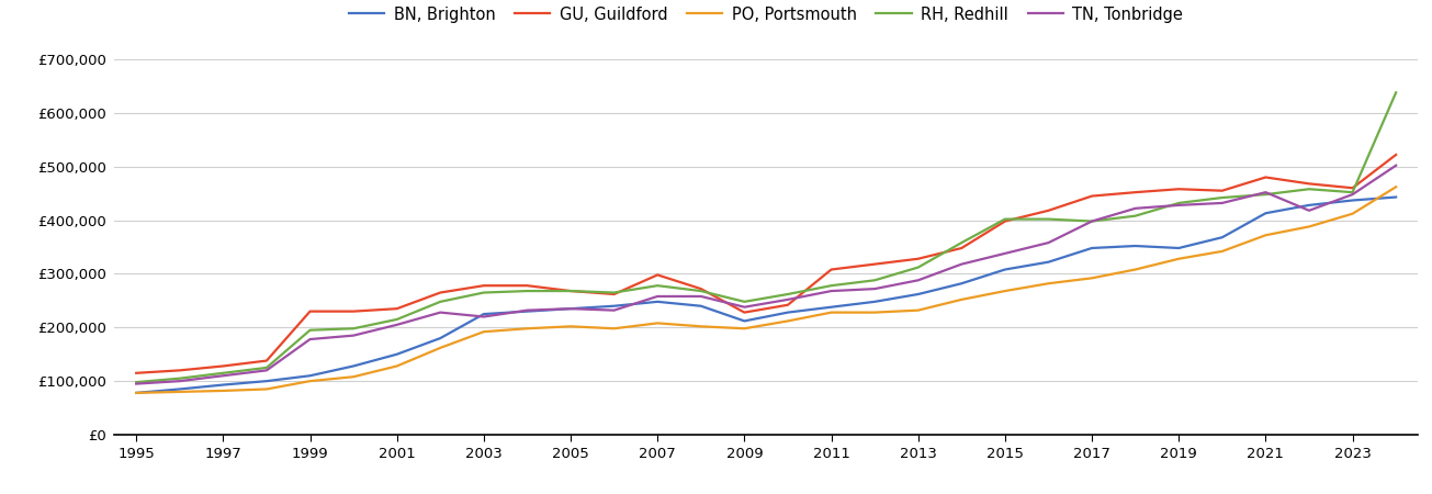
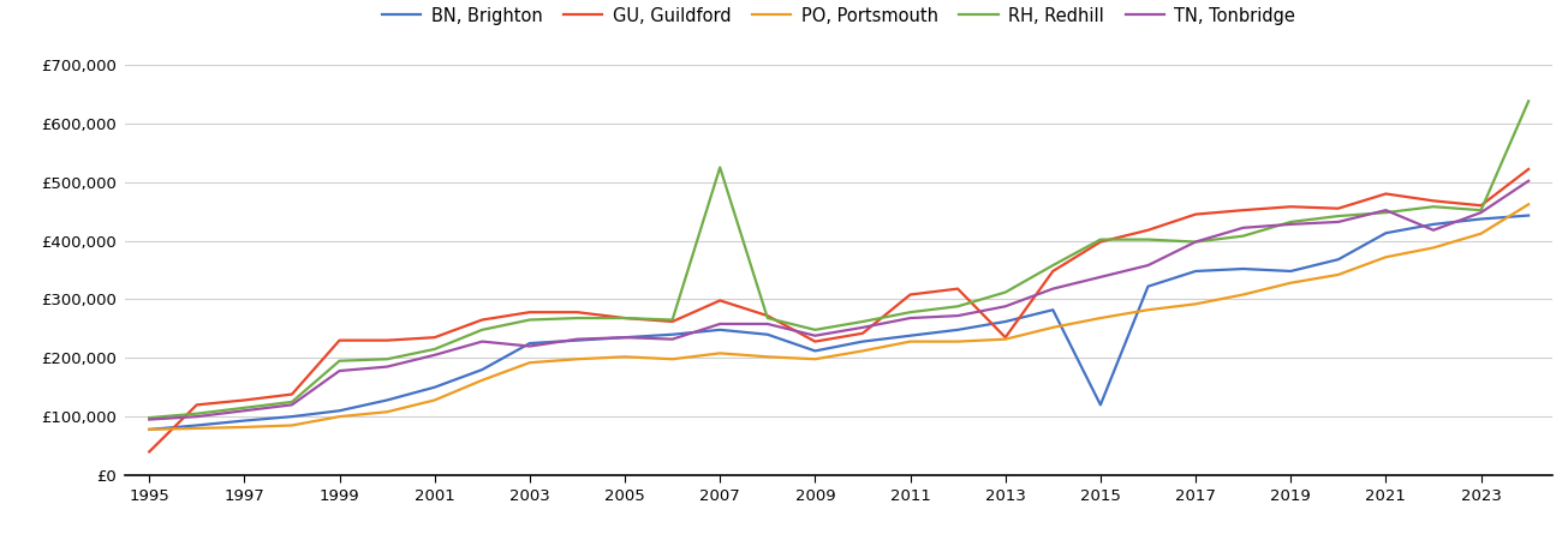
GU, Guildford/1995: £115,000 -> £40,000
RH, Redhill/2007: £278,000 -> £525,000
GU, Guildford/2013: £328,000 -> £235,000
BN, Brighton/2015: £308,000 -> £120,000
